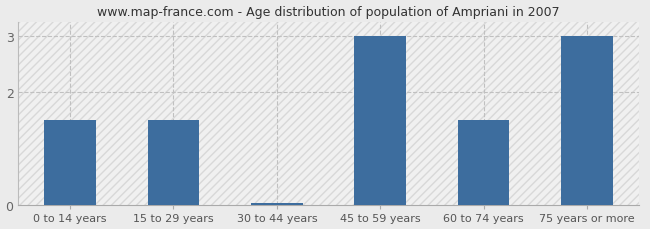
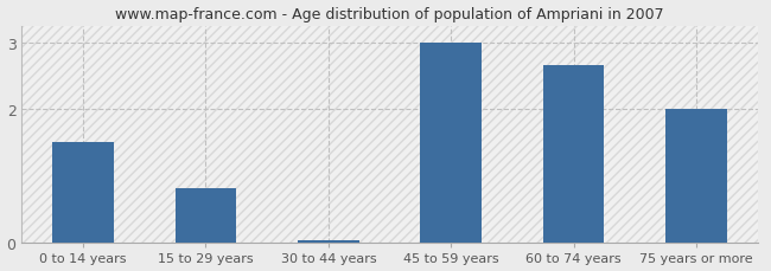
15 to 29 years: 1.50 -> 0.82
60 to 74 years: 1.50 -> 2.66
75 years or more: 3.00 -> 2.00
